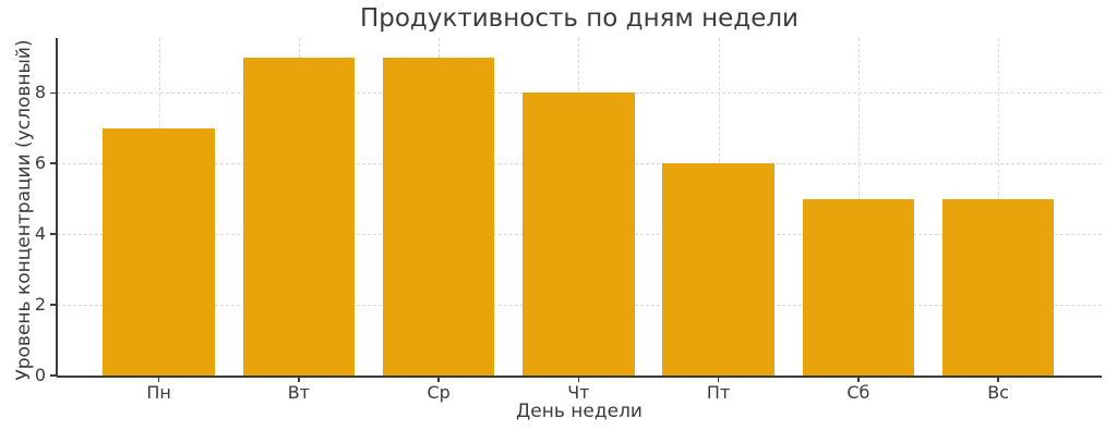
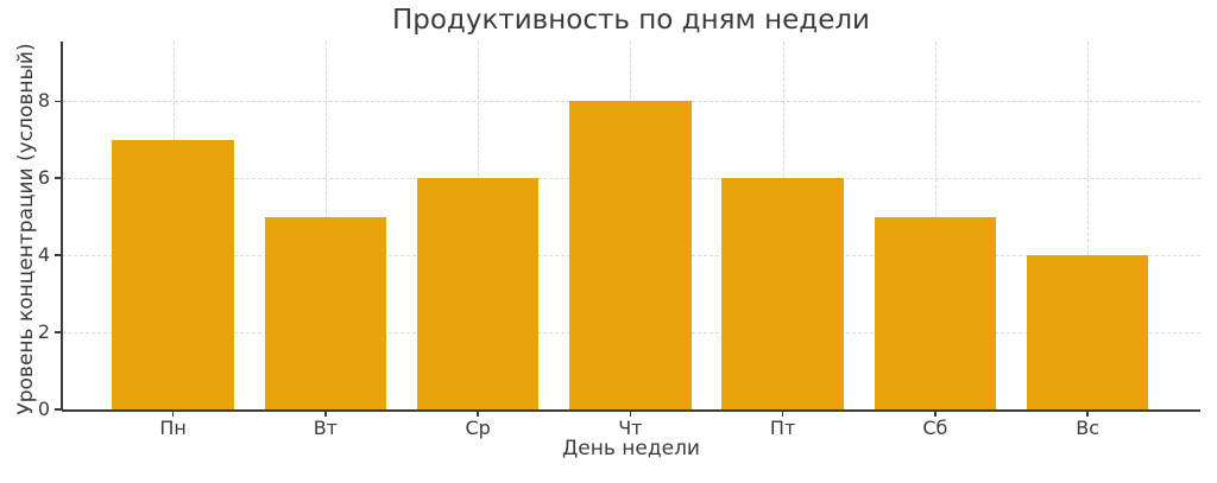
Вт: 9 -> 5
Ср: 9 -> 6
Вс: 5 -> 4
